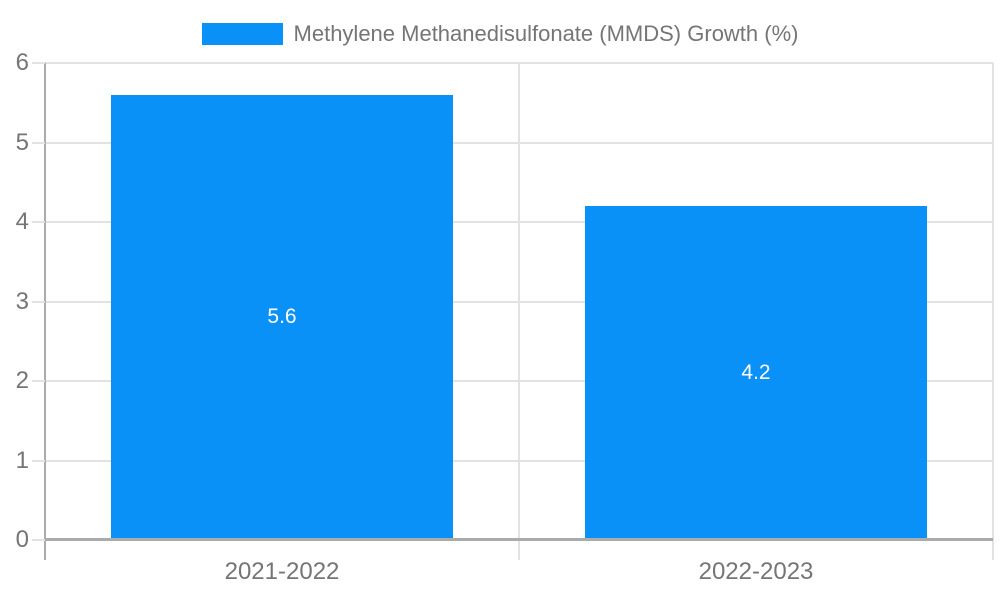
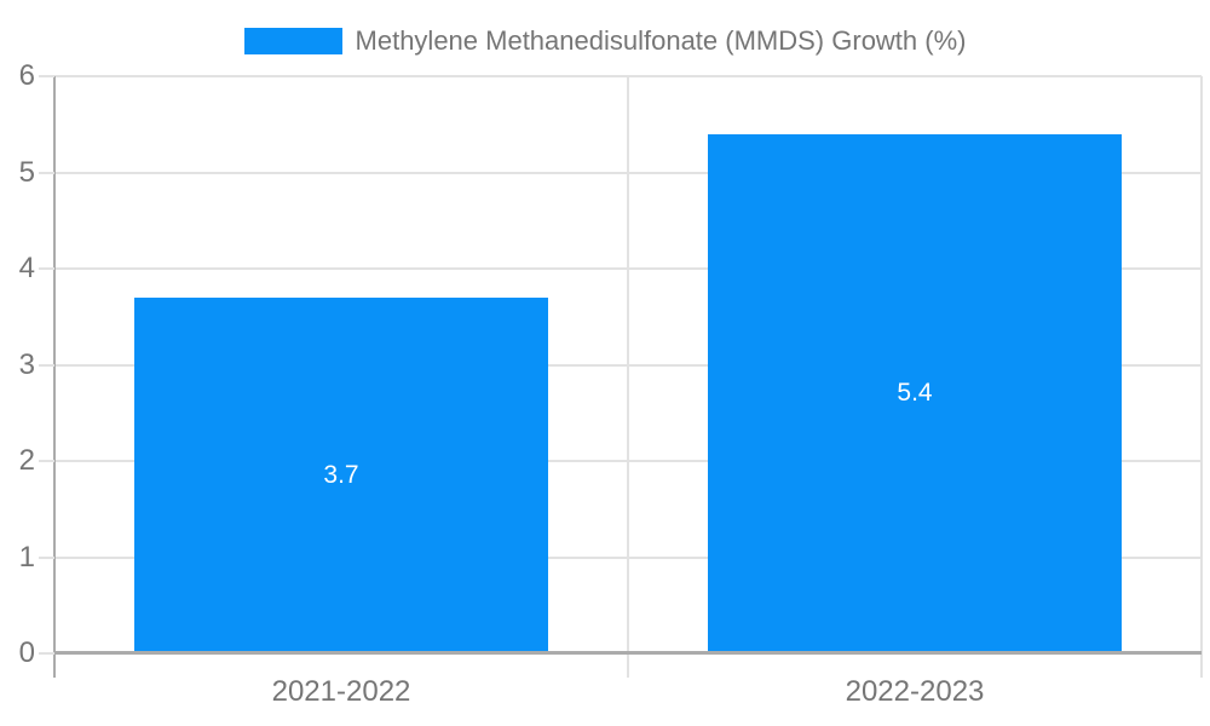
2021-2022: 5.6 -> 3.7
2022-2023: 4.2 -> 5.4
